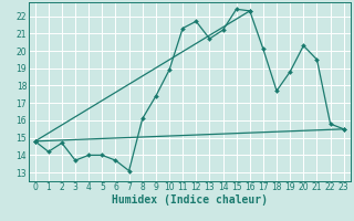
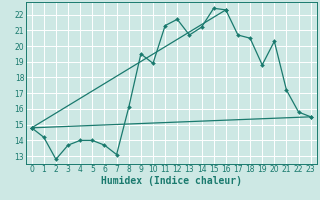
2: 14.7 -> 12.8
9: 17.4 -> 19.5
17: 20.1 -> 20.7
18: 17.7 -> 20.5
21: 19.5 -> 17.2
